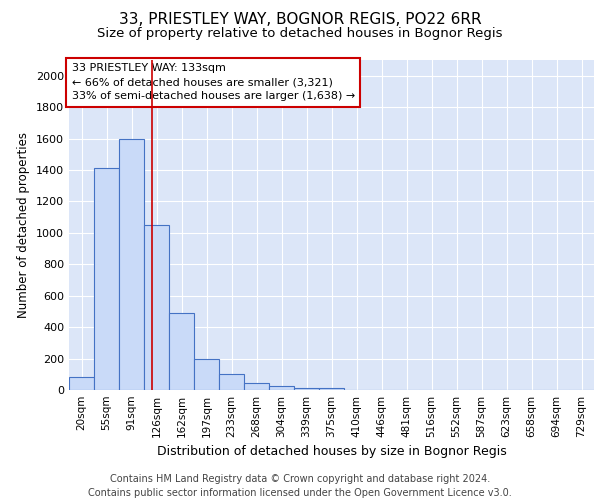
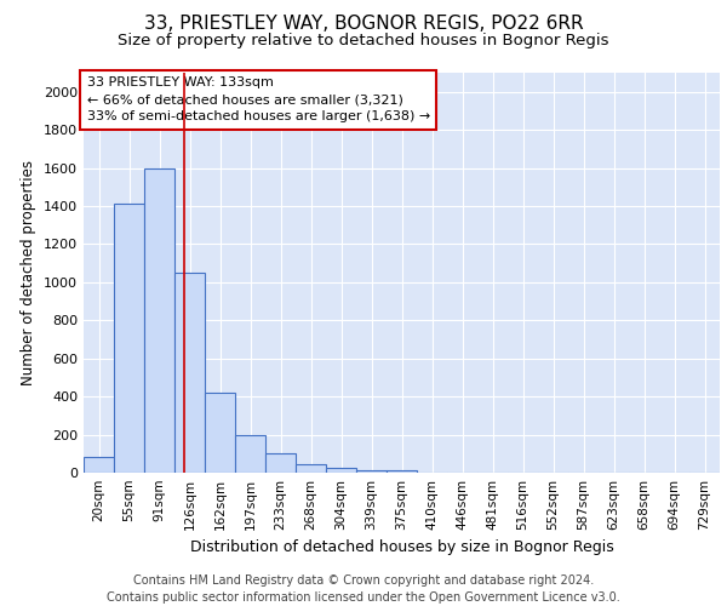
162sqm: 490 -> 420
